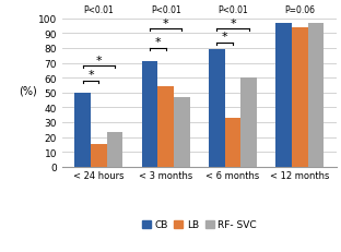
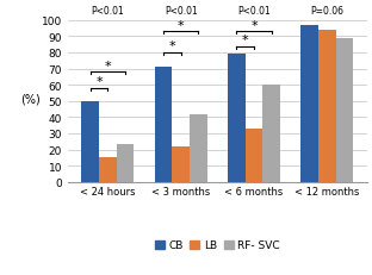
LB/< 3 months: 54 -> 22
RF- SVC/< 3 months: 47 -> 42
RF- SVC/< 12 months: 97 -> 89
